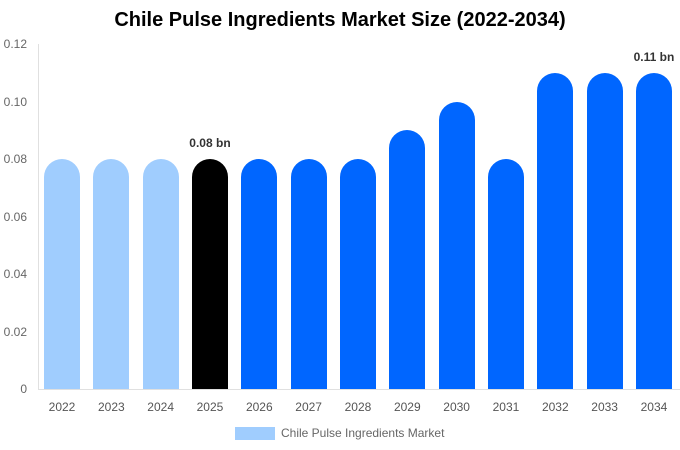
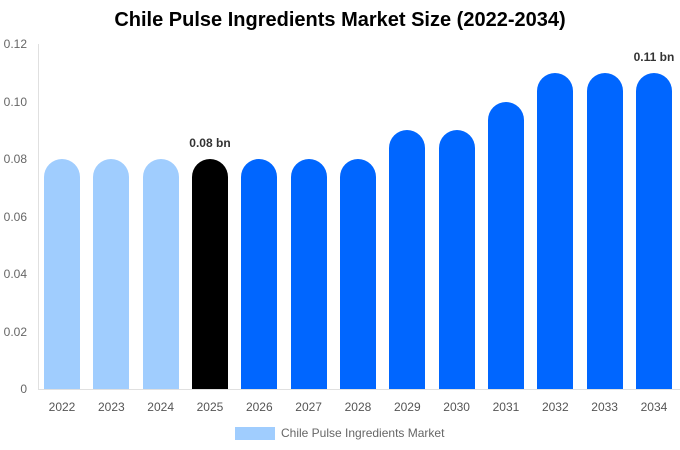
2030: 0.10 -> 0.09
2031: 0.08 -> 0.10
